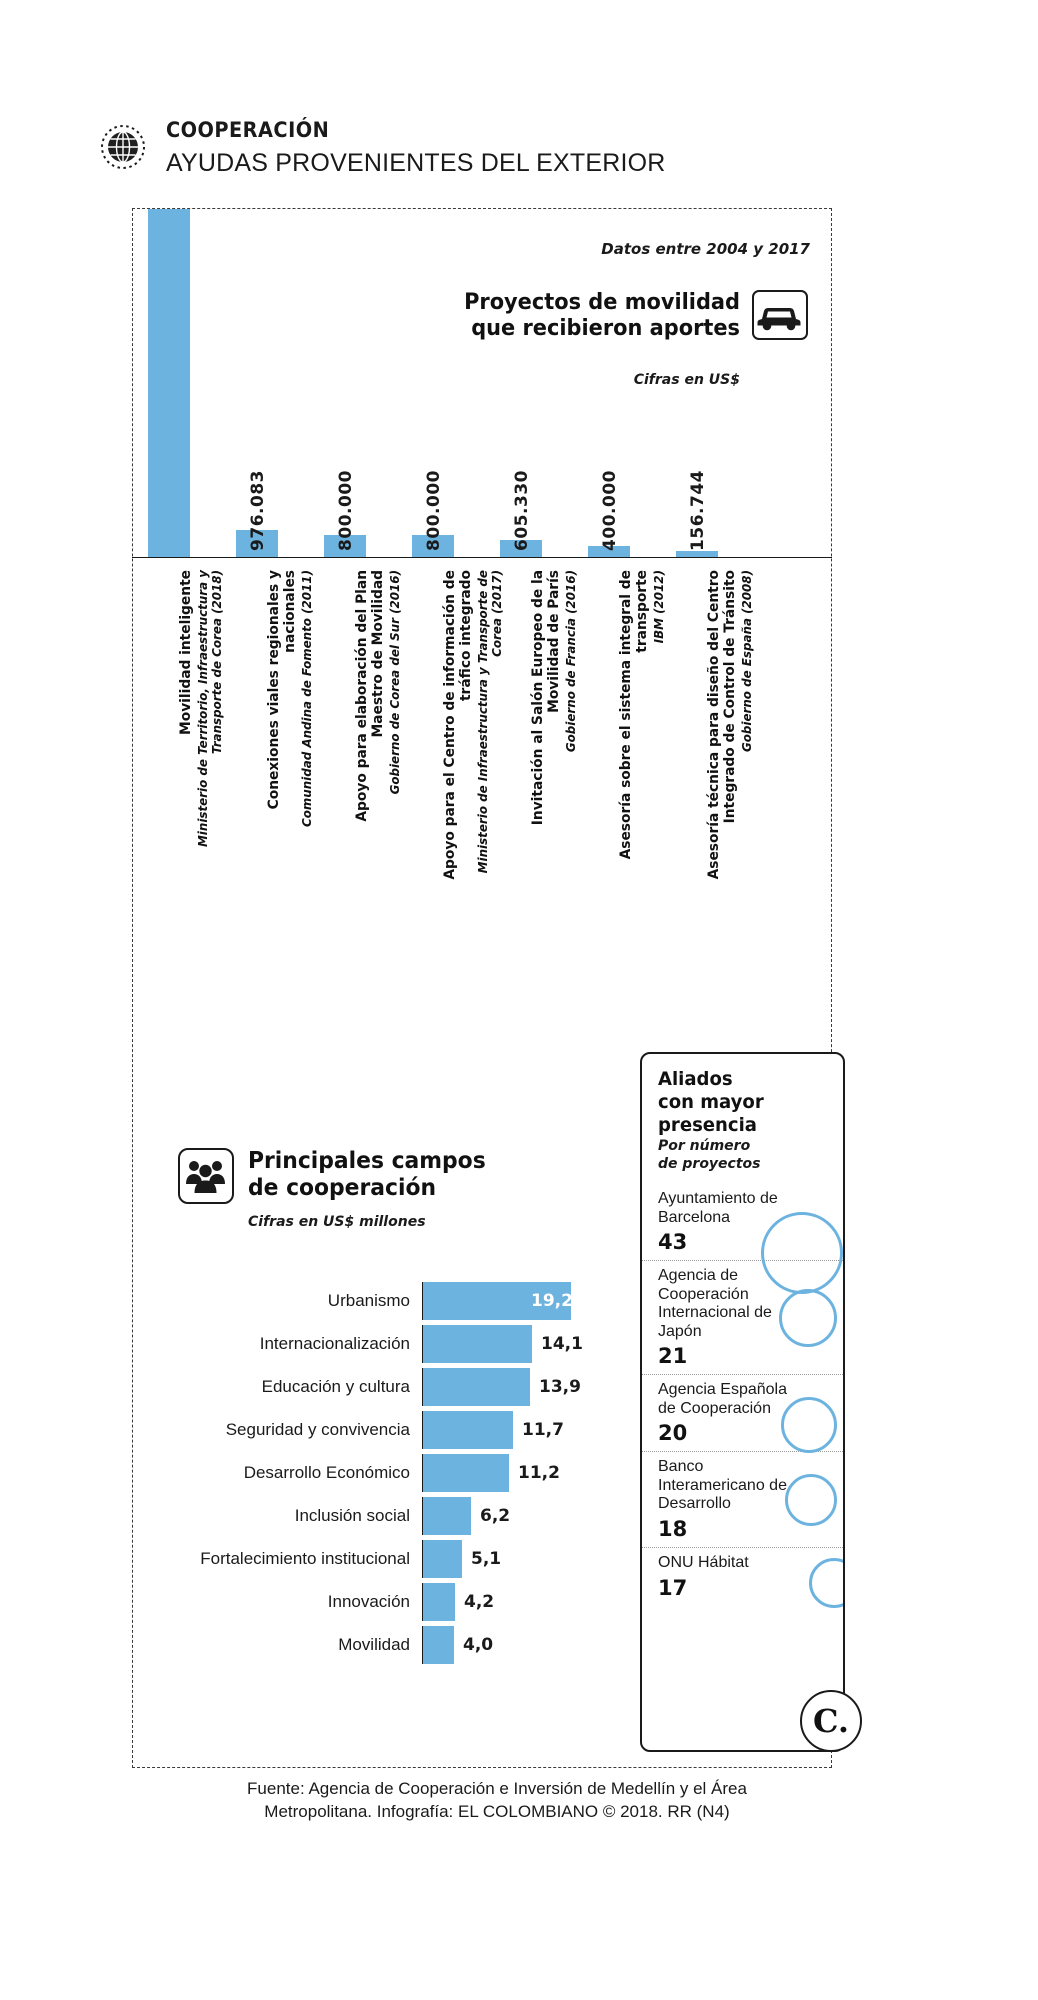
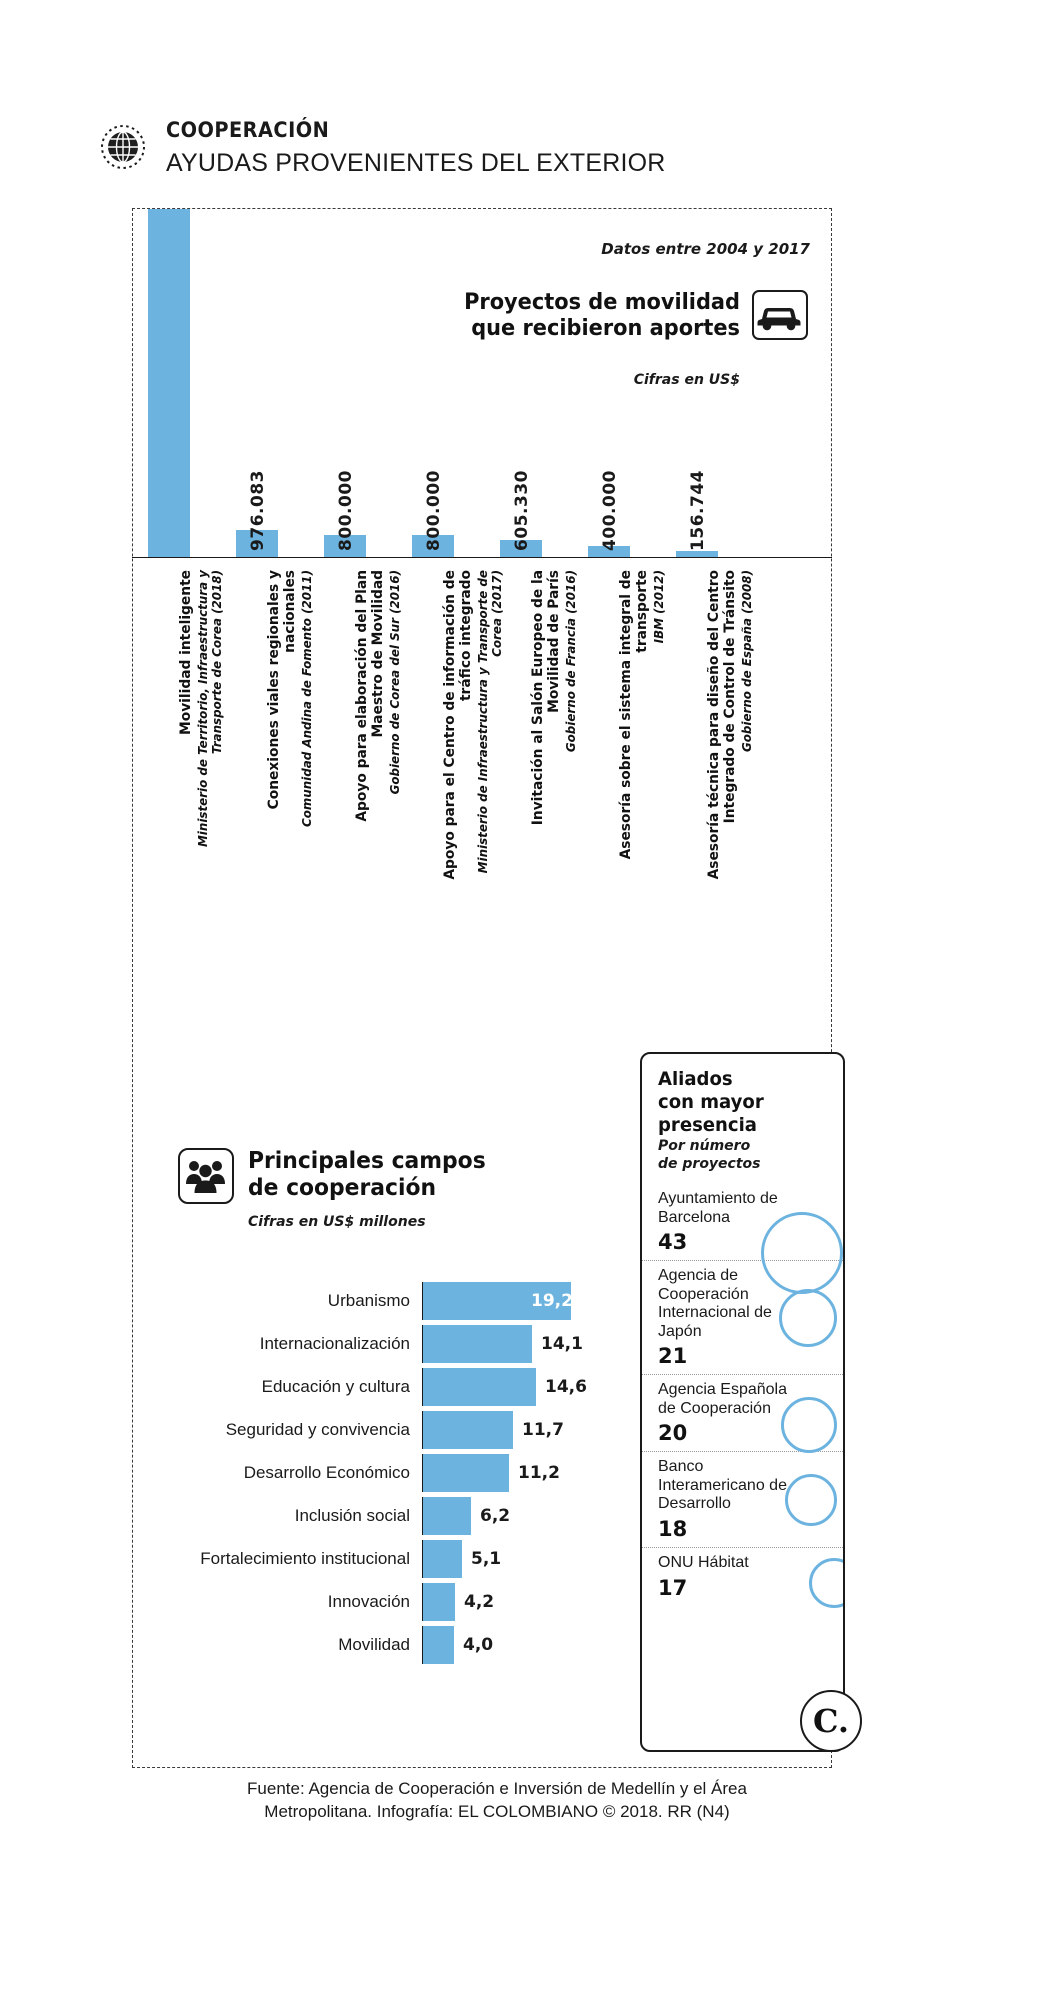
Principales campos de cooperación/Educación y cultura: 13,9 -> 14,6
